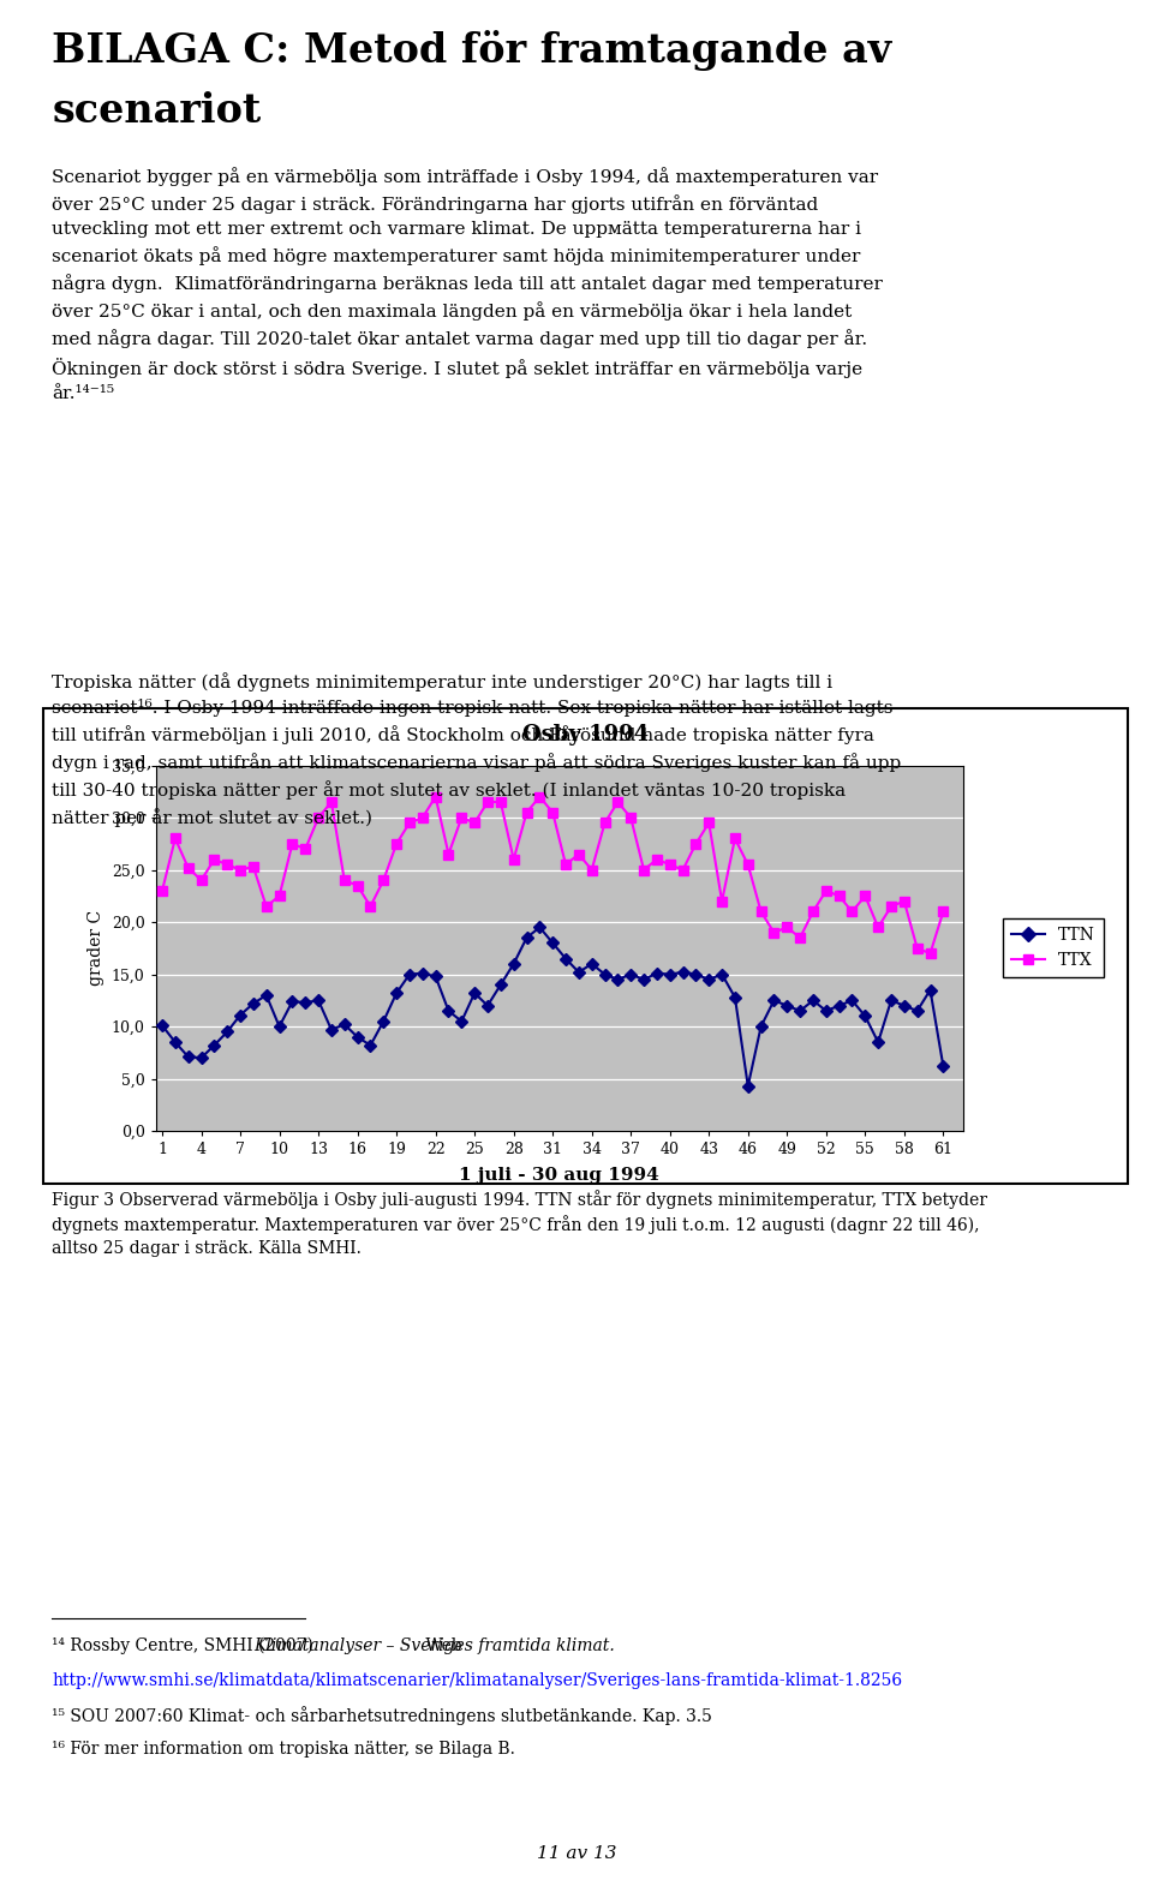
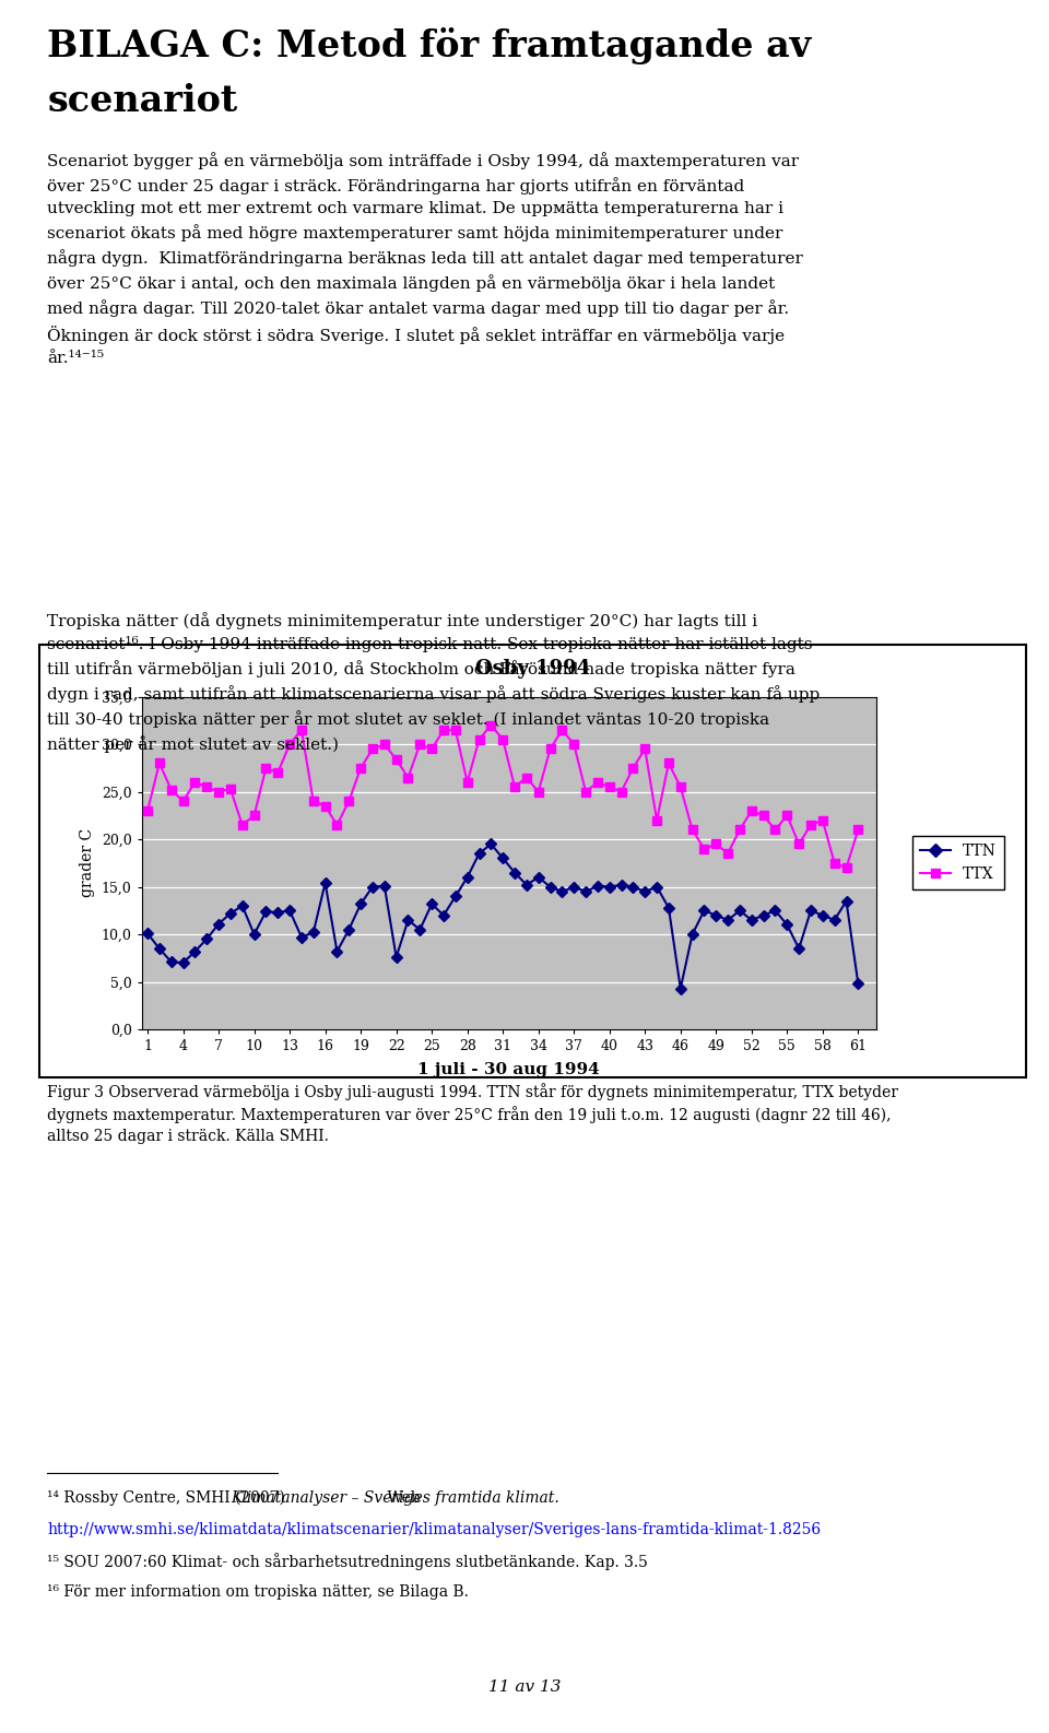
TTN/16: 9,0 -> 15,4
TTN/22: 14,8 -> 7,6
TTX/22: 32,0 -> 28,4
TTN/61: 6,2 -> 4,8
